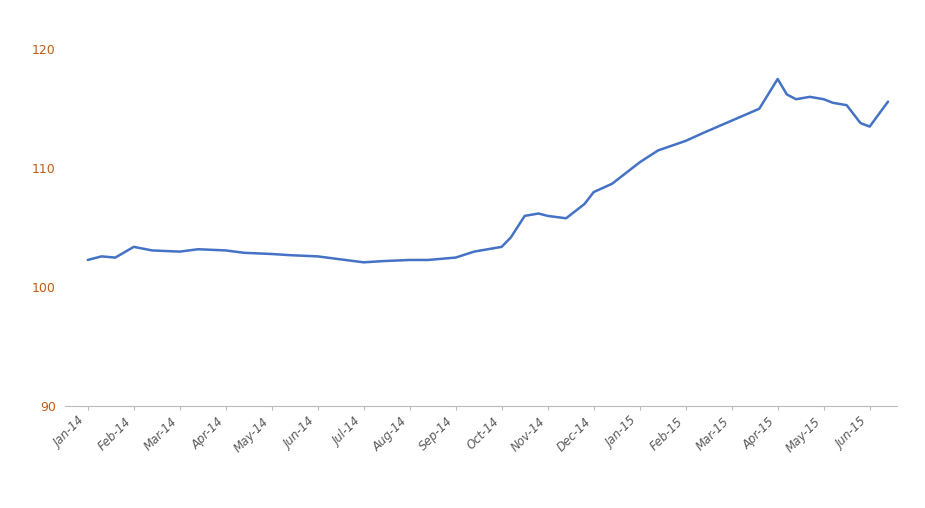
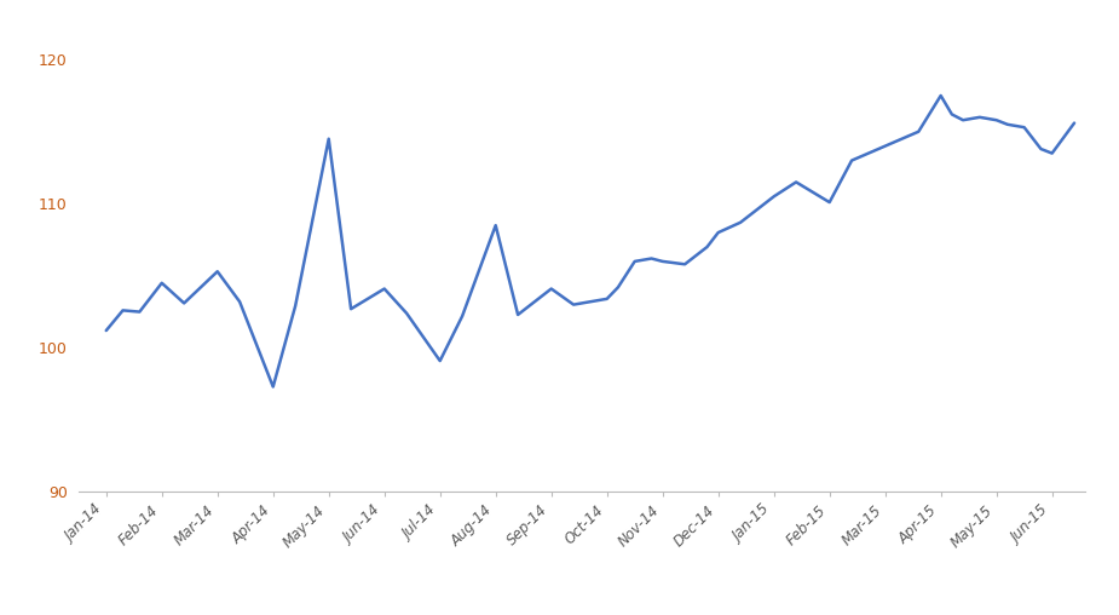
Jan-14: 102.3 -> 101.2
Feb-14: 103.4 -> 104.5
Mar-14: 103.0 -> 105.3
Apr-14: 103.1 -> 97.3
May-14: 102.8 -> 114.5
Jun-14: 102.6 -> 104.1
Jul-14: 102.1 -> 99.1
Aug-14: 102.3 -> 108.5
Sep-14: 102.5 -> 104.1
Feb-15: 112.3 -> 110.1
